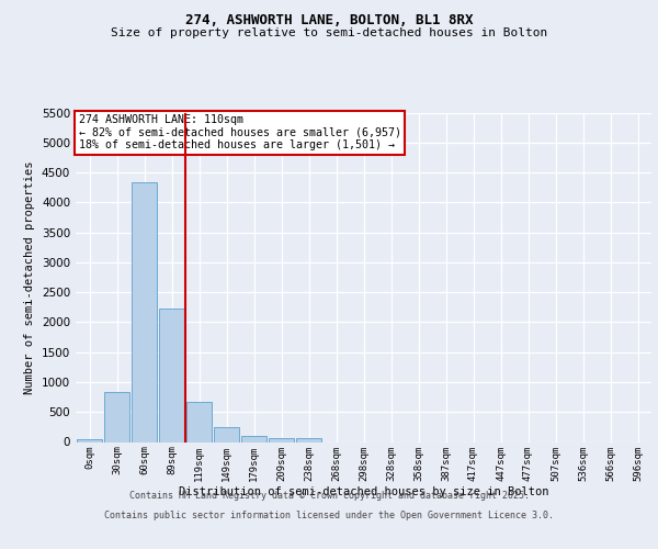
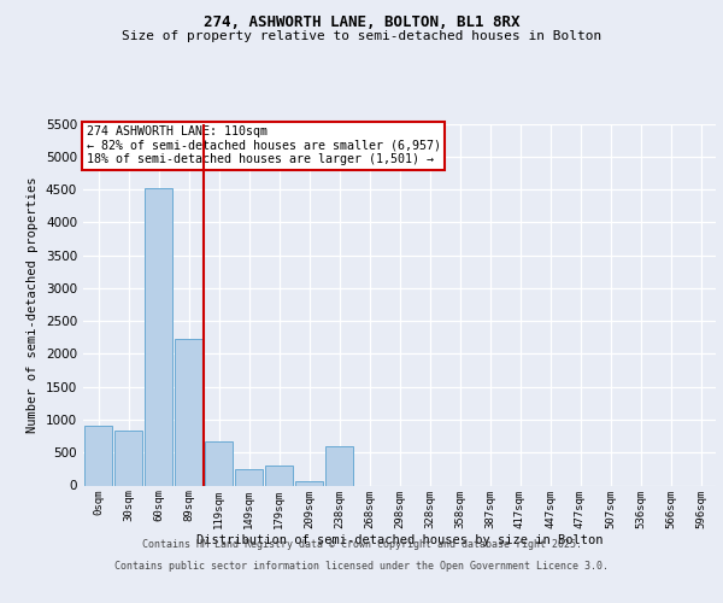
0sqm: 40 -> 900
60sqm: 4330 -> 4520
179sqm: 110 -> 300
238sqm: 60 -> 600
